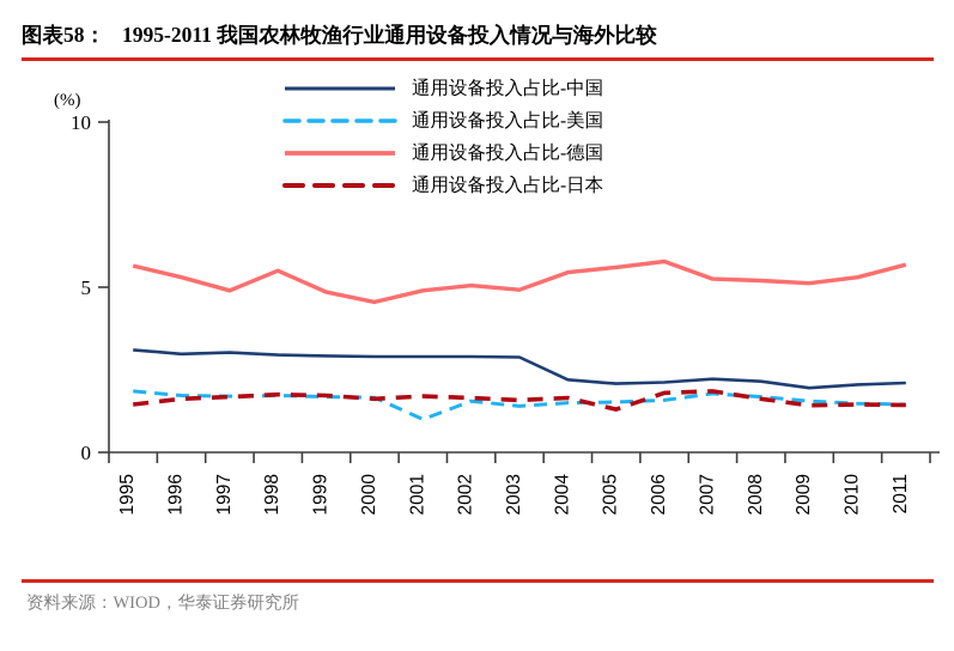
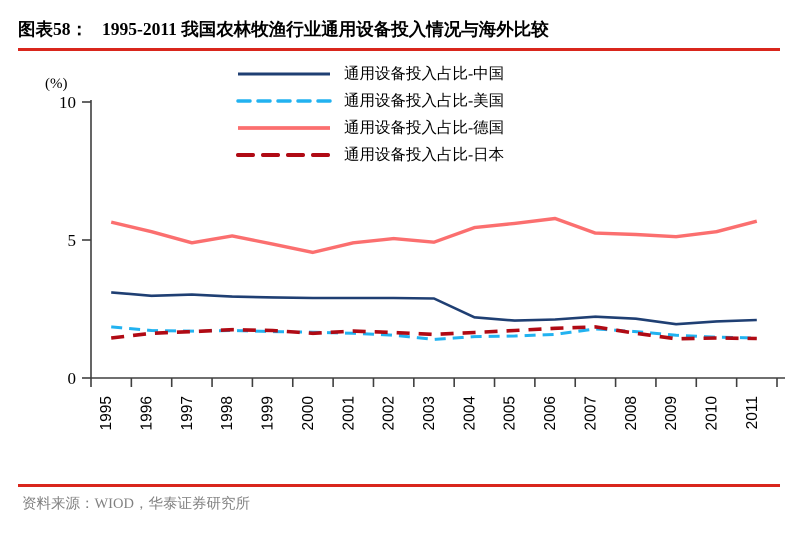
通用设备投入占比-德国/1998: 5.5 -> 5.2
通用设备投入占比-美国/2001: 1.0 -> 1.6
通用设备投入占比-日本/2005: 1.3 -> 1.7
